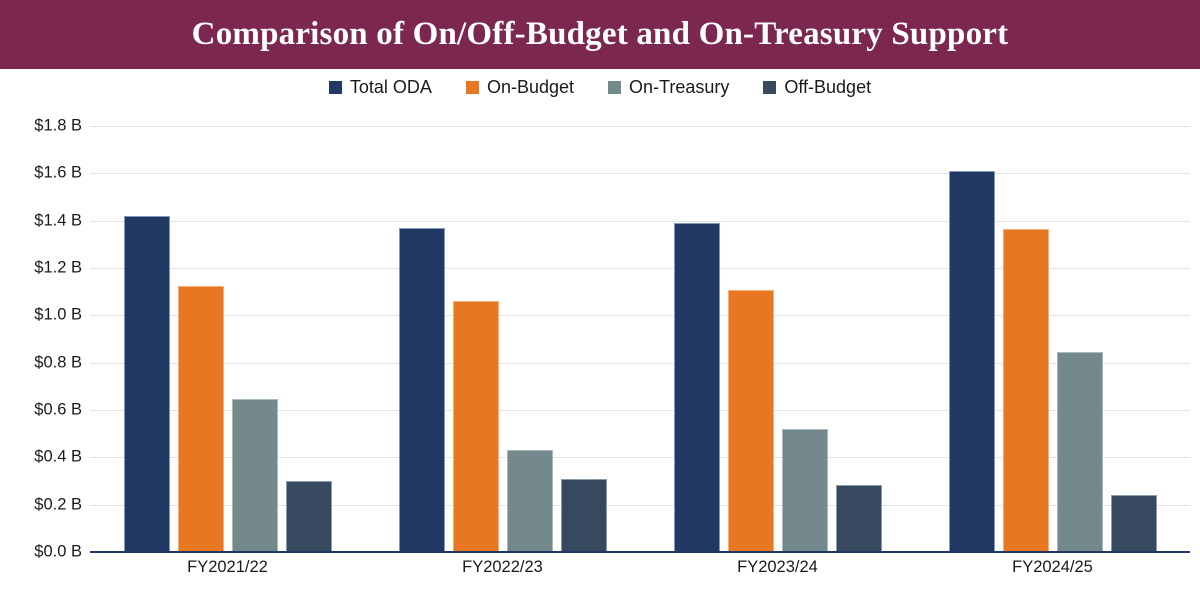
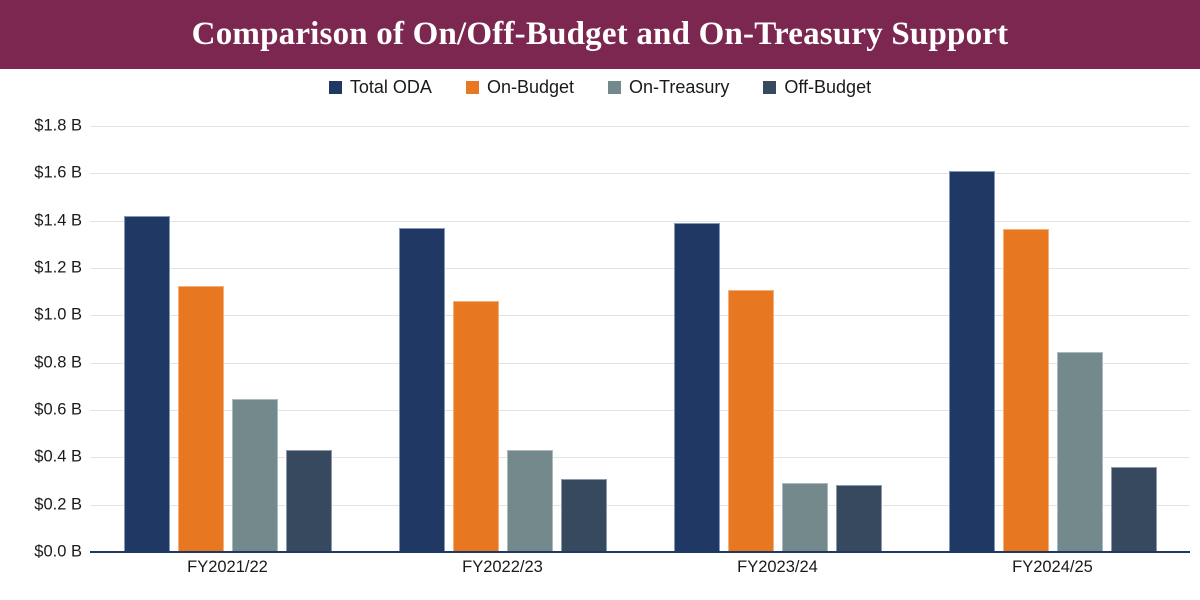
Off-Budget/FY2021/22: $0.30B -> $0.43B
On-Treasury/FY2023/24: $0.52B -> $0.29B
Off-Budget/FY2024/25: $0.24B -> $0.36B
